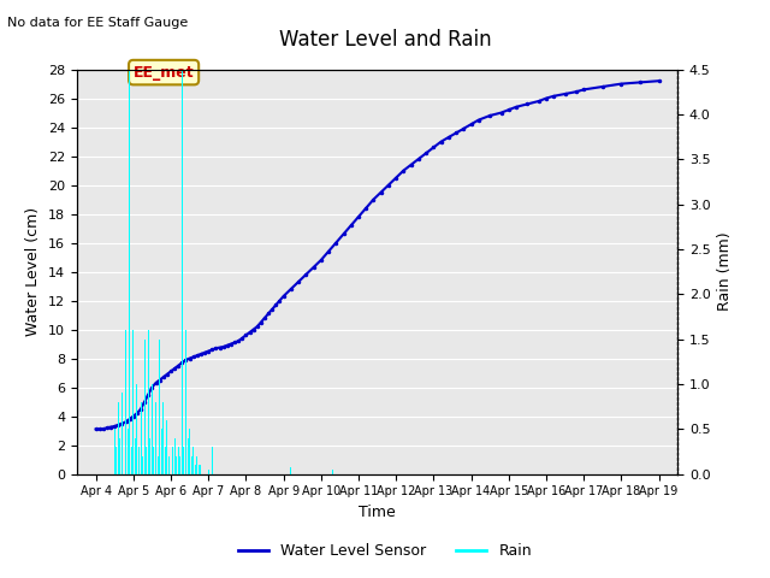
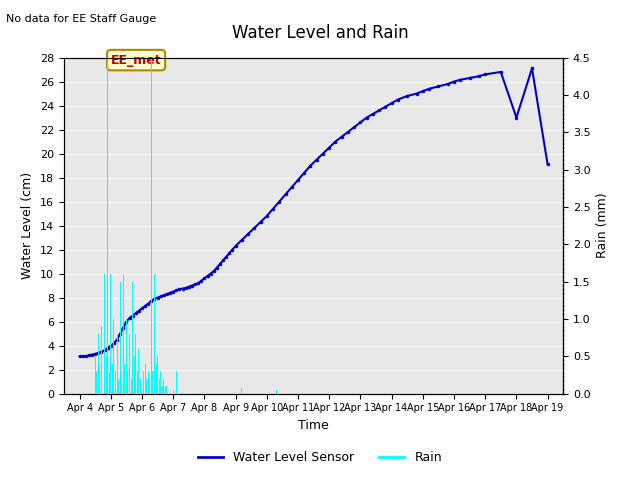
Water Level Sensor/Apr 18: 27.0 -> 23.0
Water Level Sensor/Apr 19: 27.2 -> 19.1
